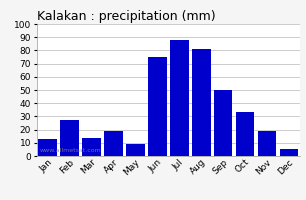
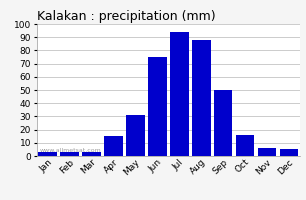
Jan: 13 -> 3
Feb: 27 -> 3
Mar: 14 -> 3
Apr: 19 -> 15
May: 9 -> 31
Jul: 88 -> 94
Aug: 81 -> 88
Oct: 33 -> 16
Nov: 19 -> 6
